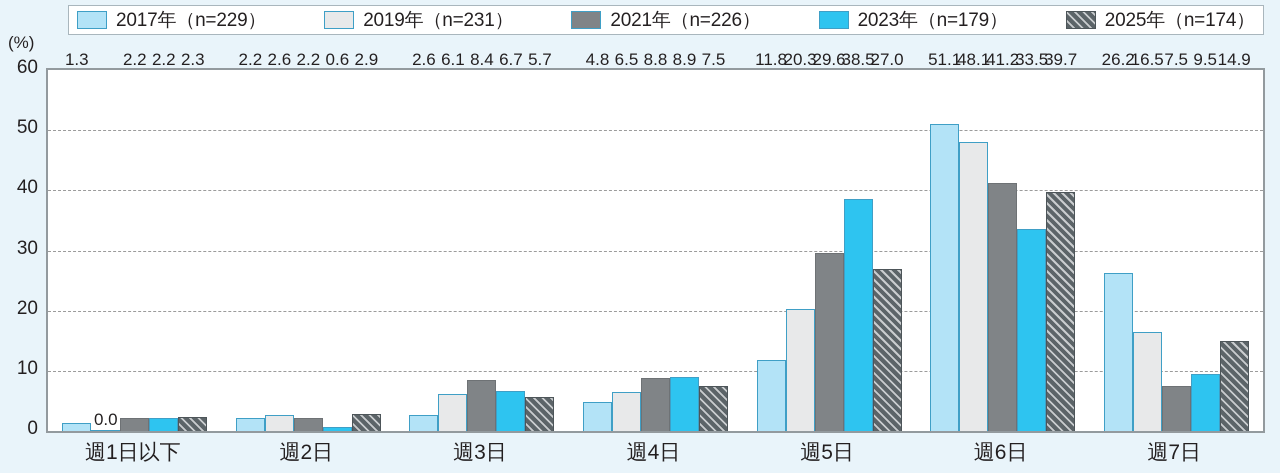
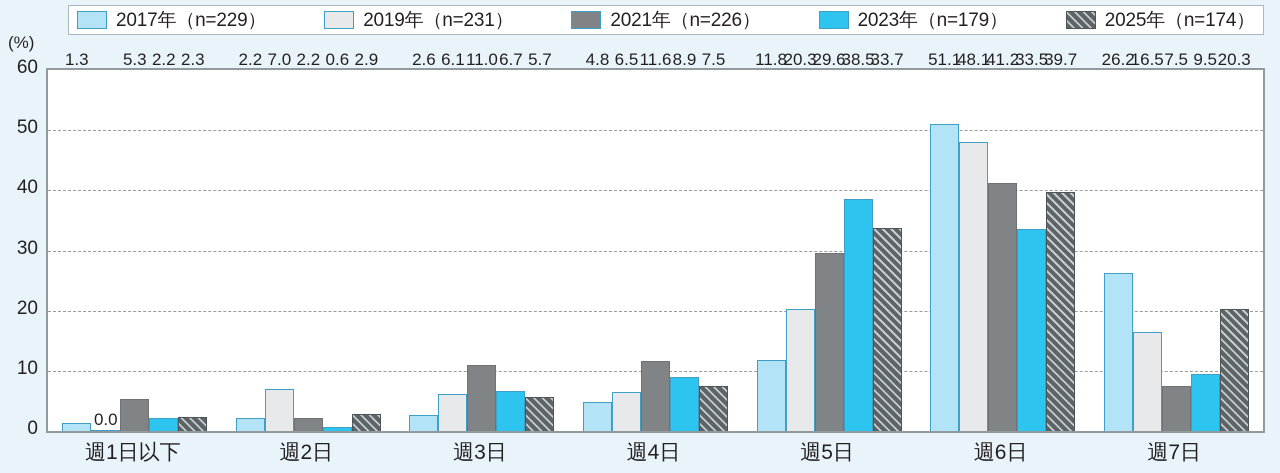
2021年（n=226）/週1日以下: 2.2 -> 5.3
2019年（n=231）/週2日: 2.6 -> 7.0
2021年（n=226）/週3日: 8.4 -> 11.0
2021年（n=226）/週4日: 8.8 -> 11.6
2025年（n=174）/週5日: 27.0 -> 33.7
2025年（n=174）/週7日: 14.9 -> 20.3
